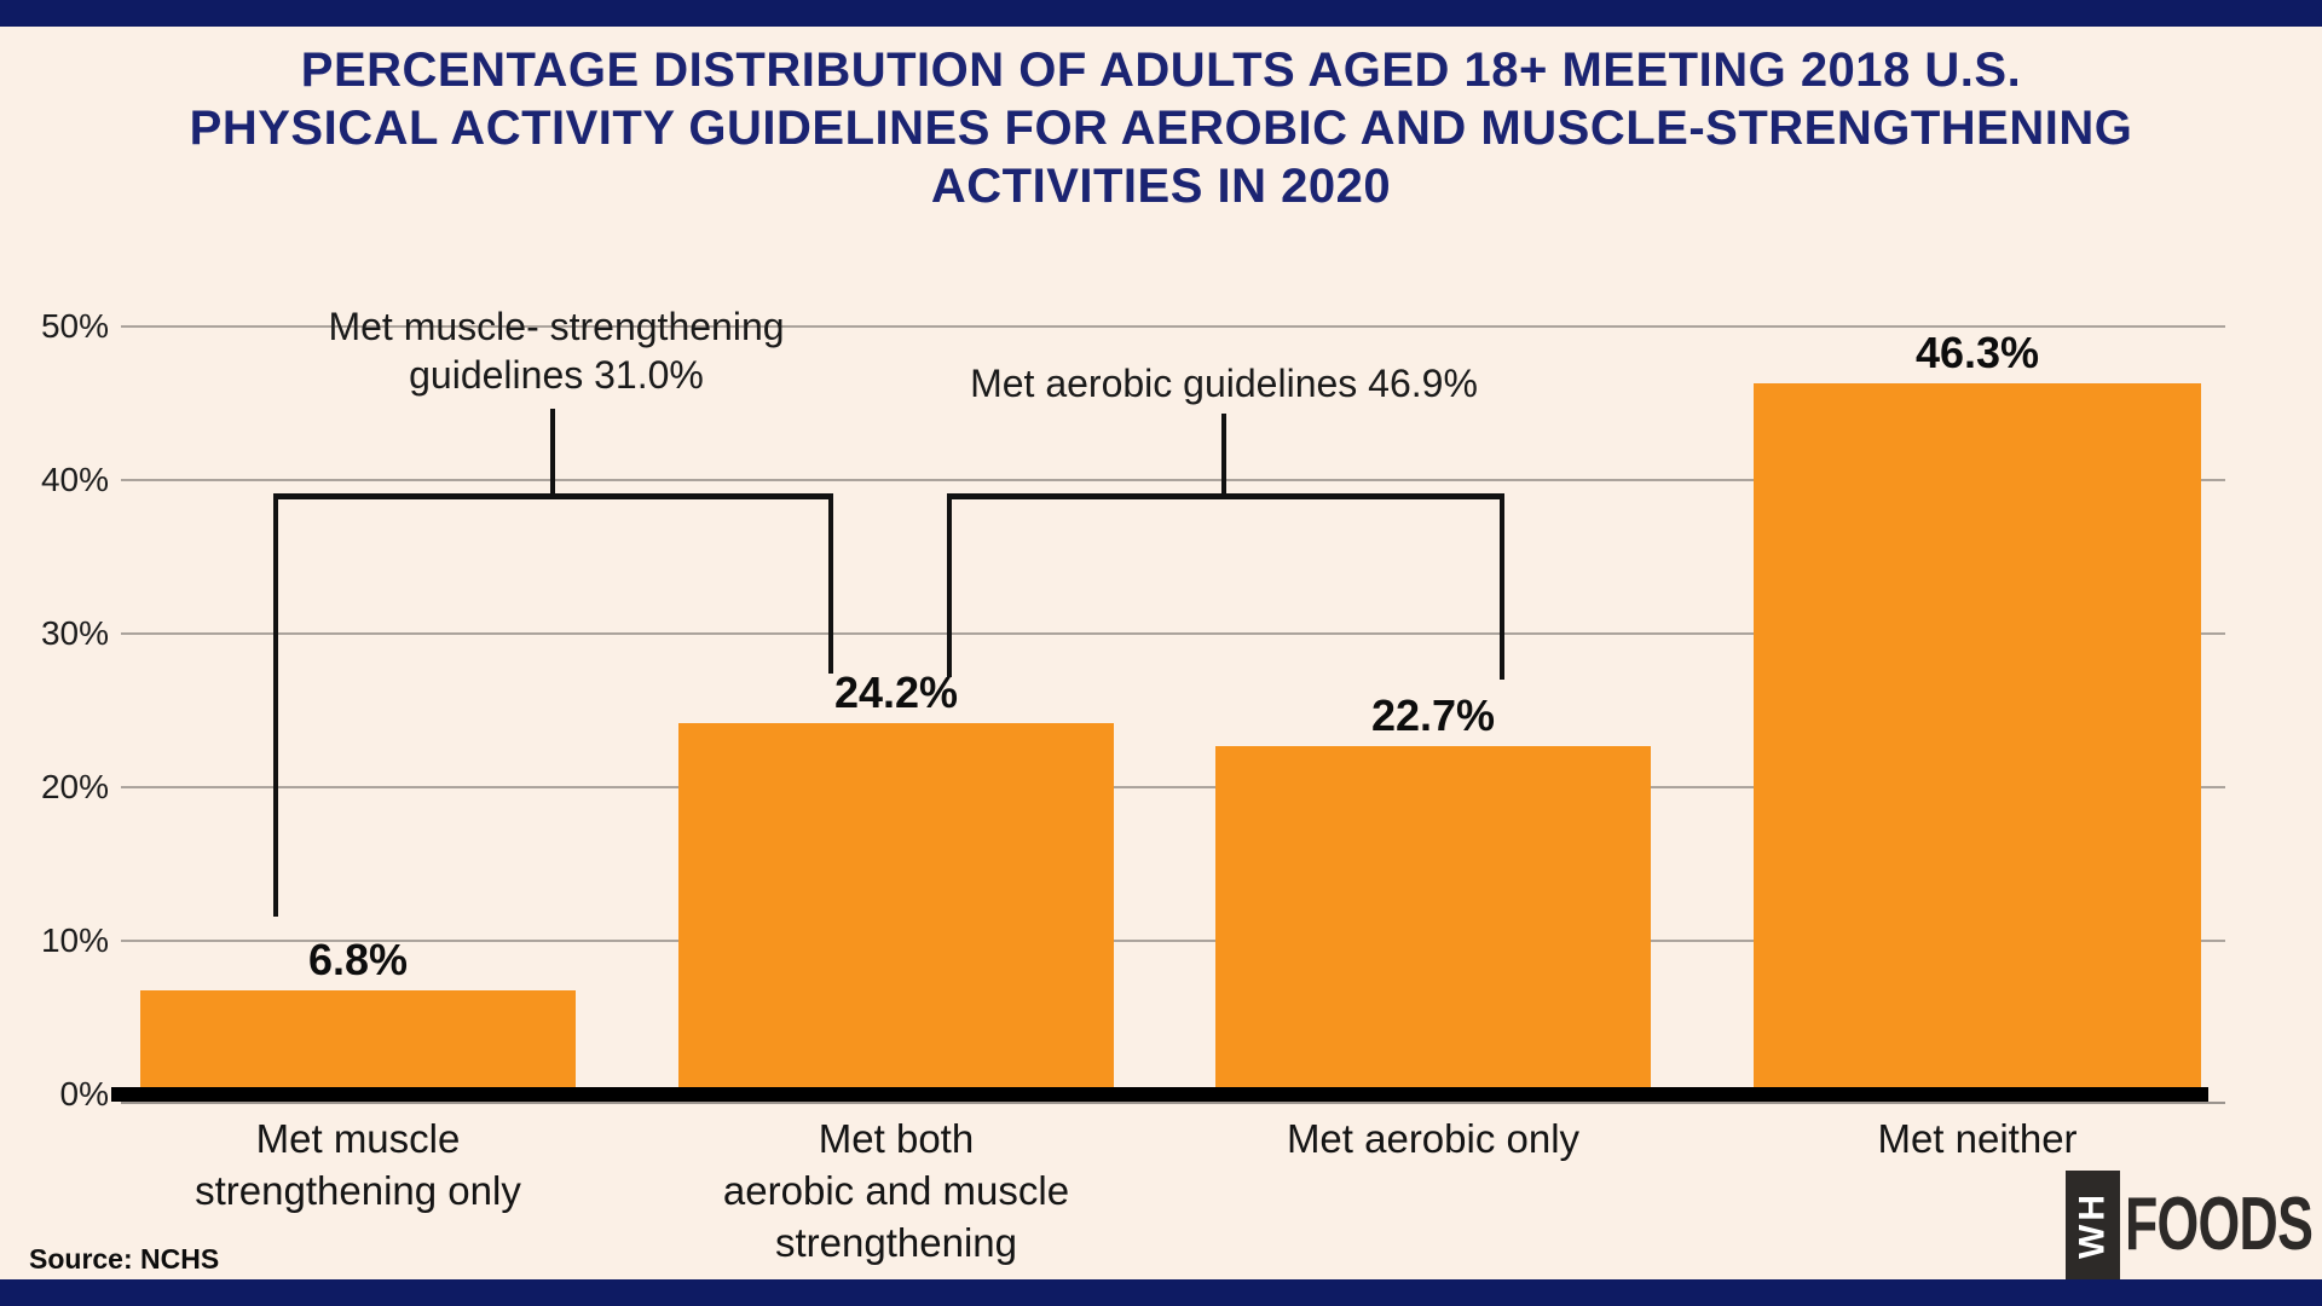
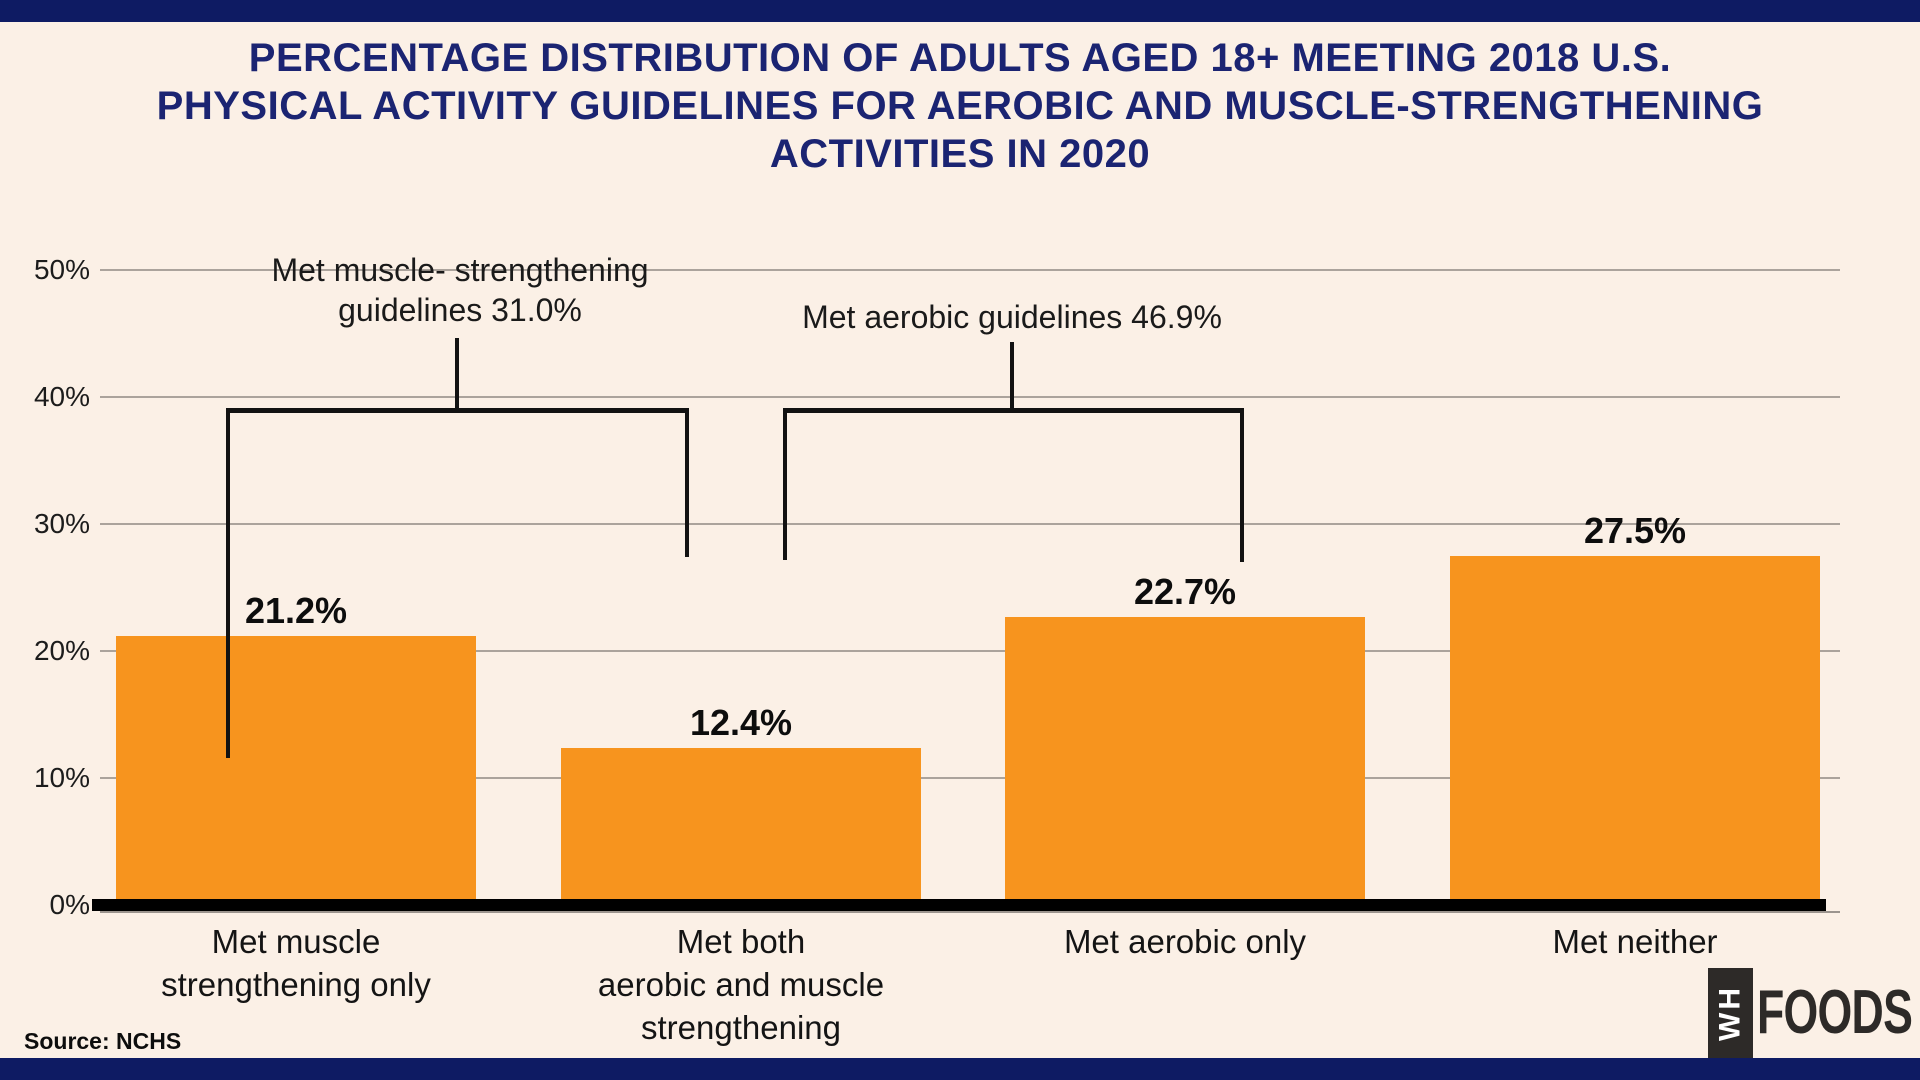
Met muscle strengthening only: 6.8% -> 21.2%
Met both aerobic and muscle strengthening: 24.2% -> 12.4%
Met neither: 46.3% -> 27.5%
